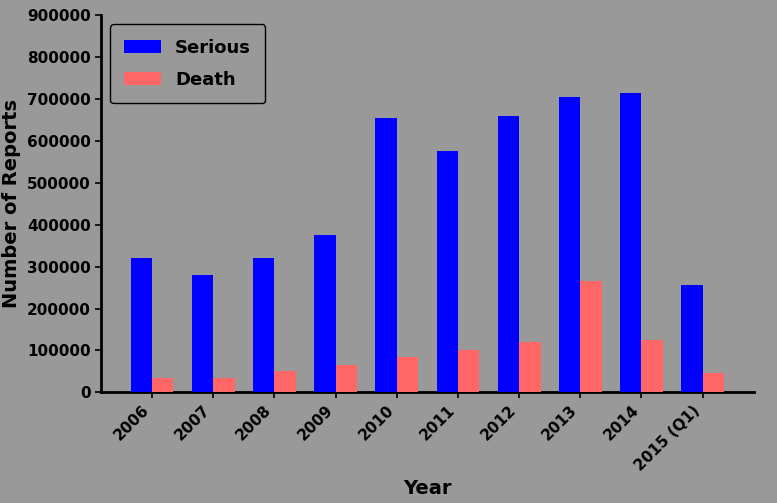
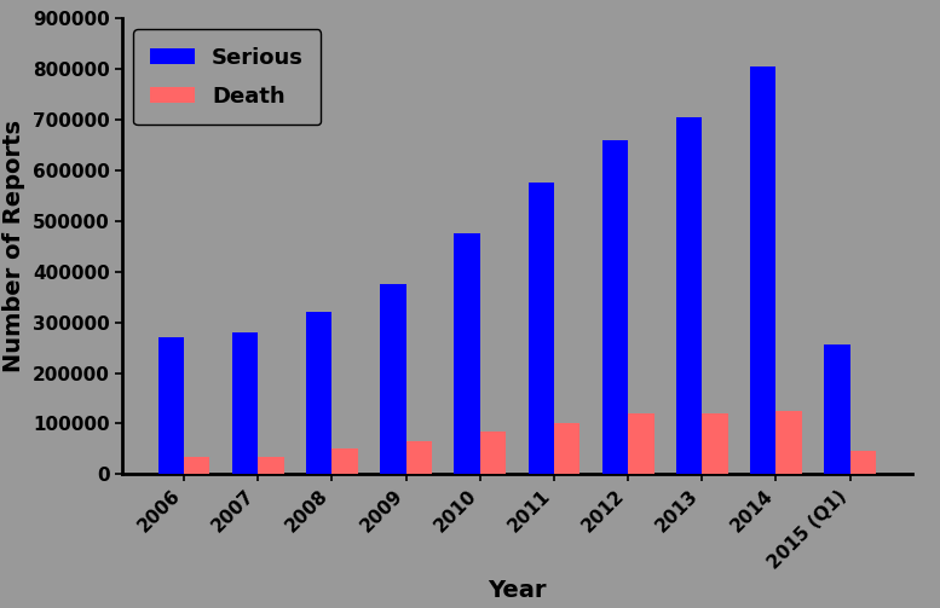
Serious/2006: 320000 -> 270000
Serious/2010: 655000 -> 475000
Death/2013: 265000 -> 120000
Serious/2014: 715000 -> 805000
